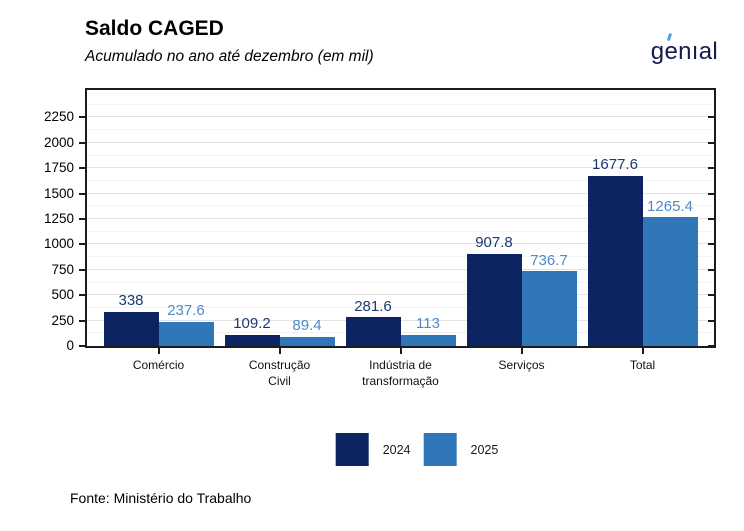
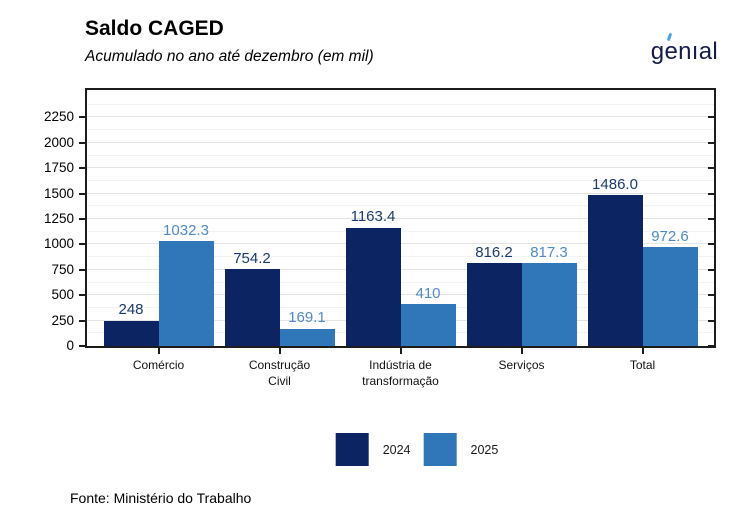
2024/Comércio: 338 -> 248
2025/Comércio: 237.6 -> 1032.3
2024/Construção Civil: 109.2 -> 754.2
2025/Construção Civil: 89.4 -> 169.1
2024/Indústria de transformação: 281.6 -> 1163.4
2025/Indústria de transformação: 113 -> 410
2024/Serviços: 907.8 -> 816.2
2025/Serviços: 736.7 -> 817.3
2024/Total: 1677.6 -> 1486.0
2025/Total: 1265.4 -> 972.6
